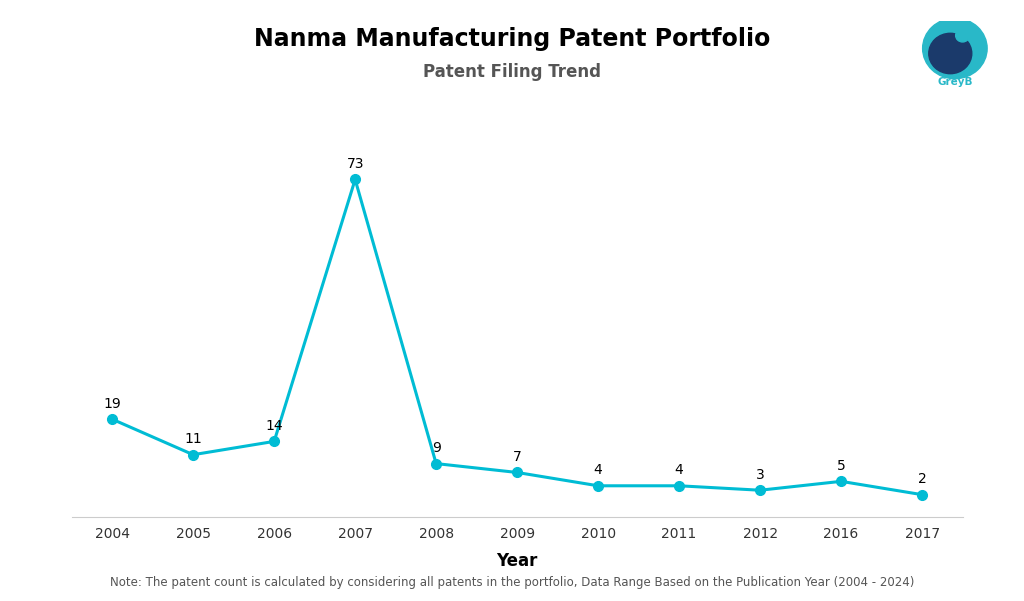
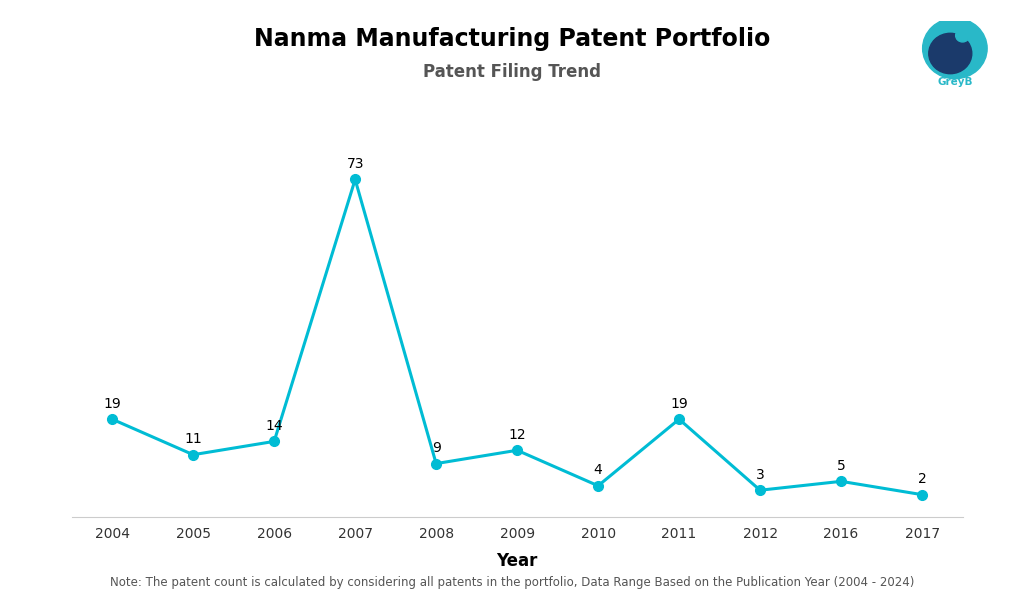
2009: 7 -> 12
2011: 4 -> 19
